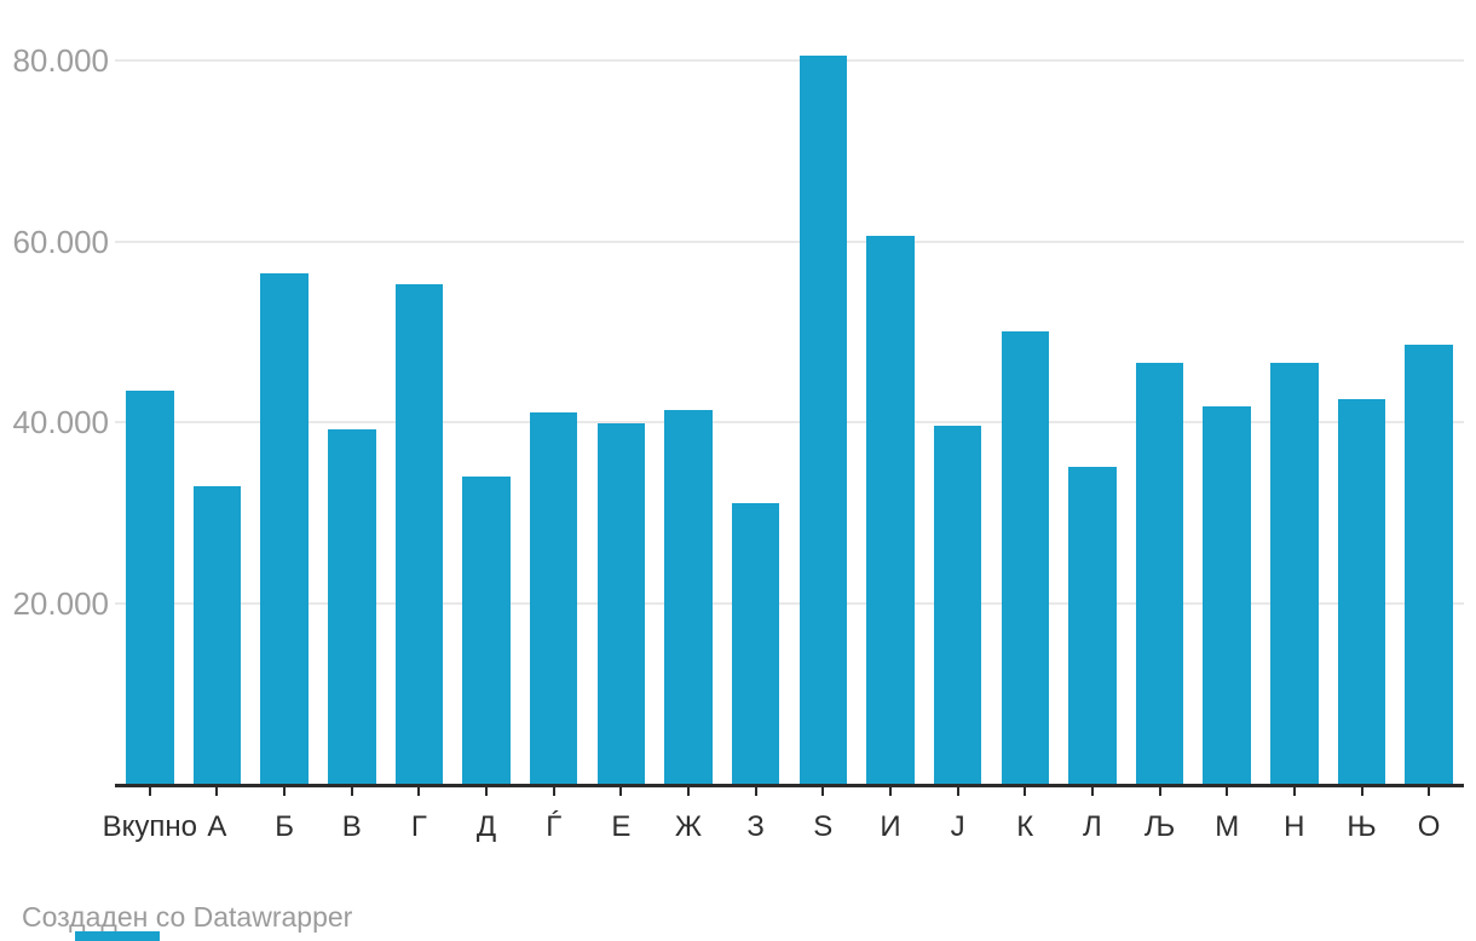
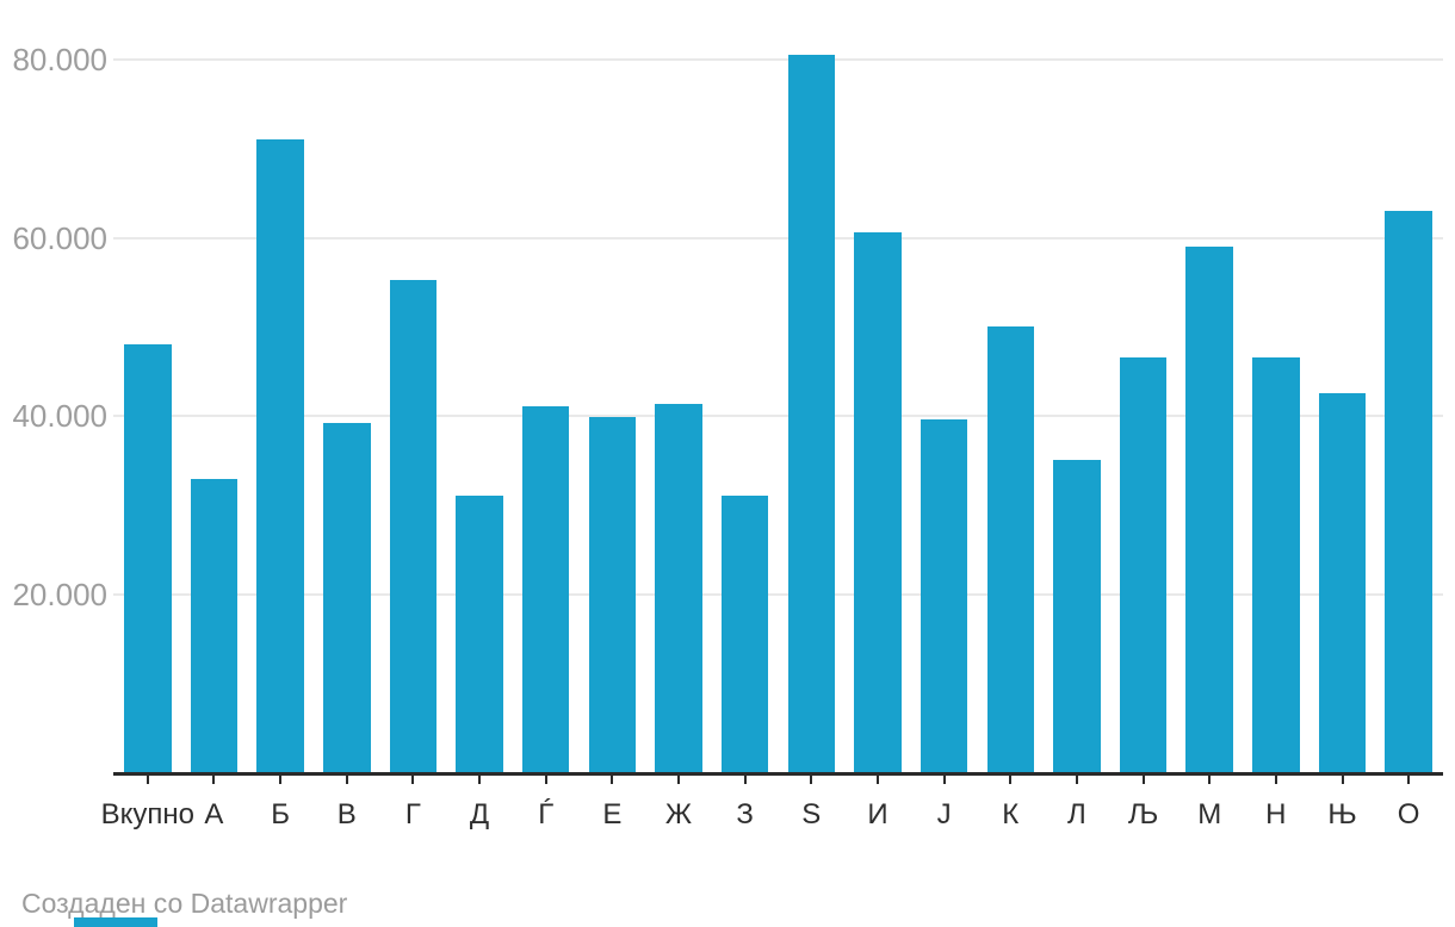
Вкупно: 44000 -> 48000
Б: 56000 -> 71000
Д: 34000 -> 31000
М: 42000 -> 59000
О: 49000 -> 63000
